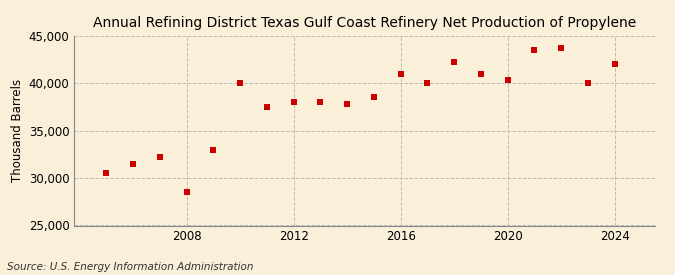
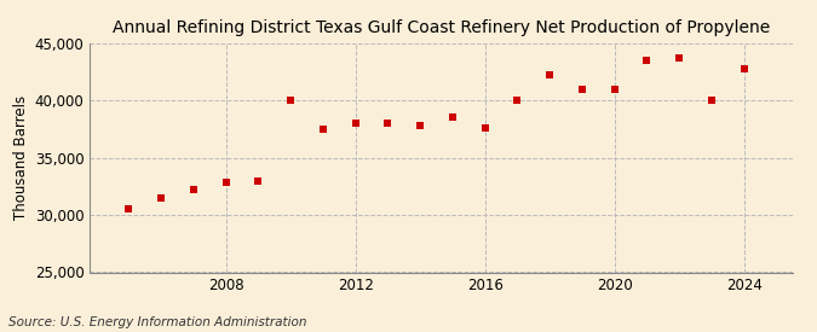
2008: 28,500 -> 32,800
2016: 41,000 -> 37,600
2020: 40,300 -> 41,000
2024: 42,000 -> 42,800
